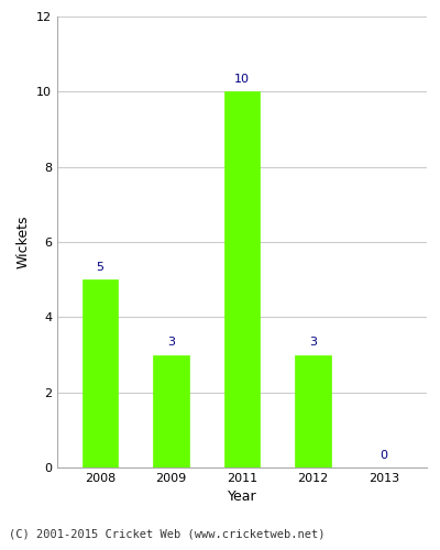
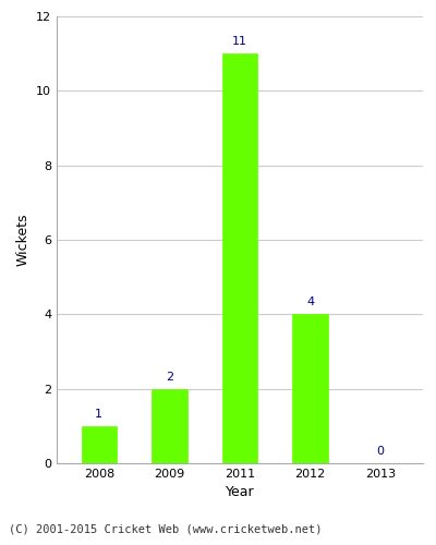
2008: 5 -> 1
2009: 3 -> 2
2011: 10 -> 11
2012: 3 -> 4
